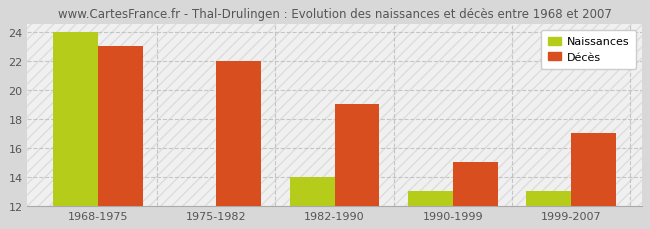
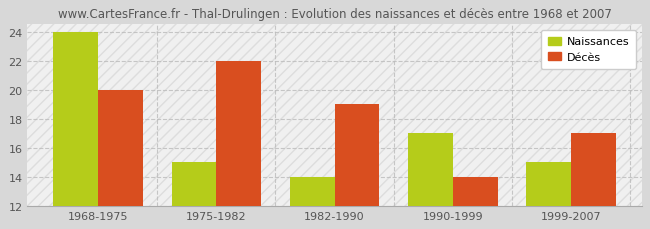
Décès/1968-1975: 23 -> 20
Naissances/1975-1982: 12 -> 15
Naissances/1990-1999: 13 -> 17
Décès/1990-1999: 15 -> 14
Naissances/1999-2007: 13 -> 15
